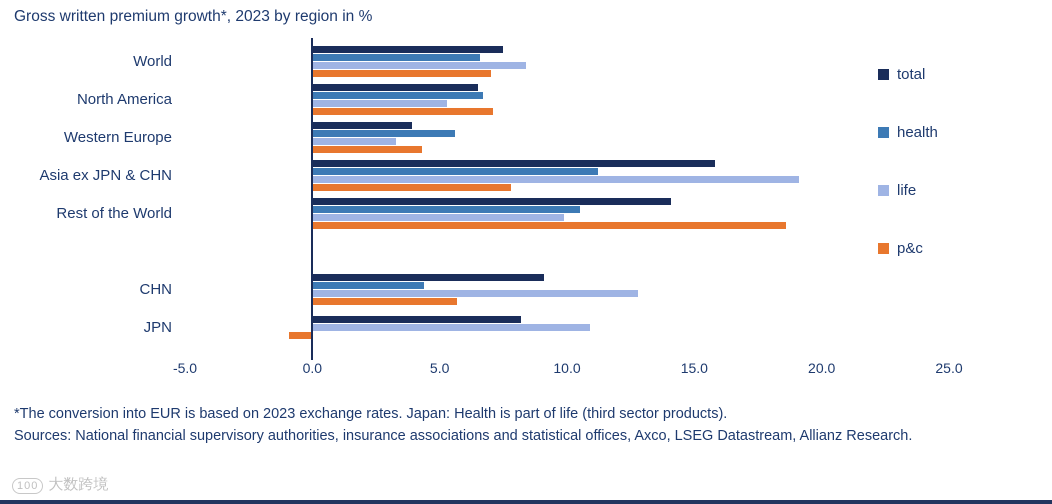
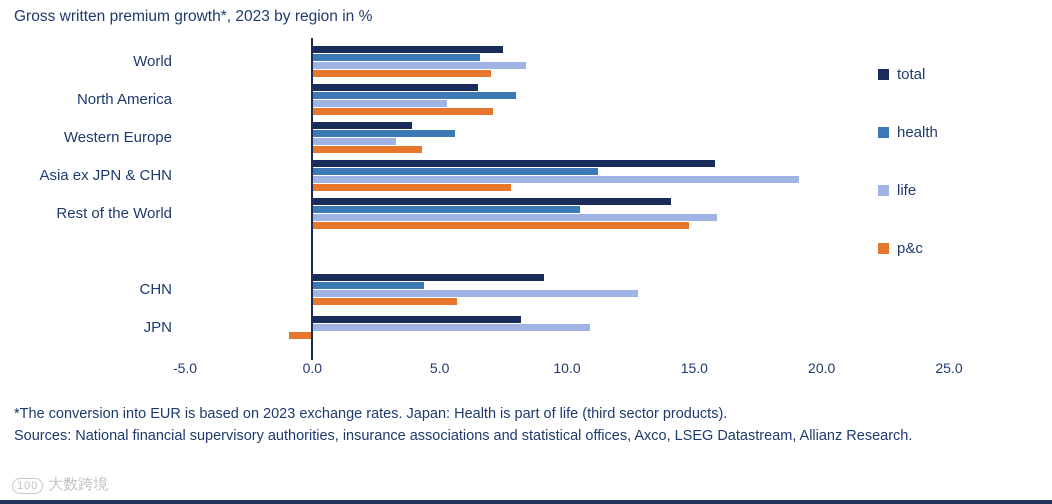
health/North America: 6.7 -> 8.0
life/Rest of the World: 9.9 -> 15.9
p&c/Rest of the World: 18.6 -> 14.8
